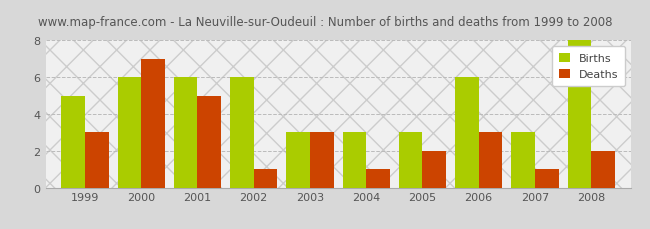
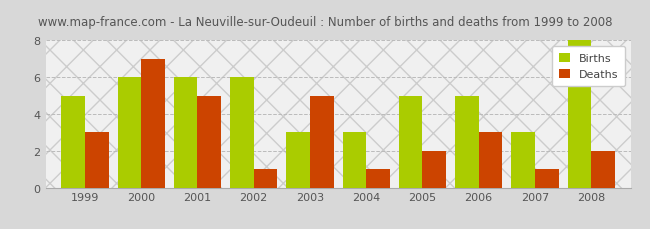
Deaths/2003: 3 -> 5
Births/2005: 3 -> 5
Births/2006: 6 -> 5
